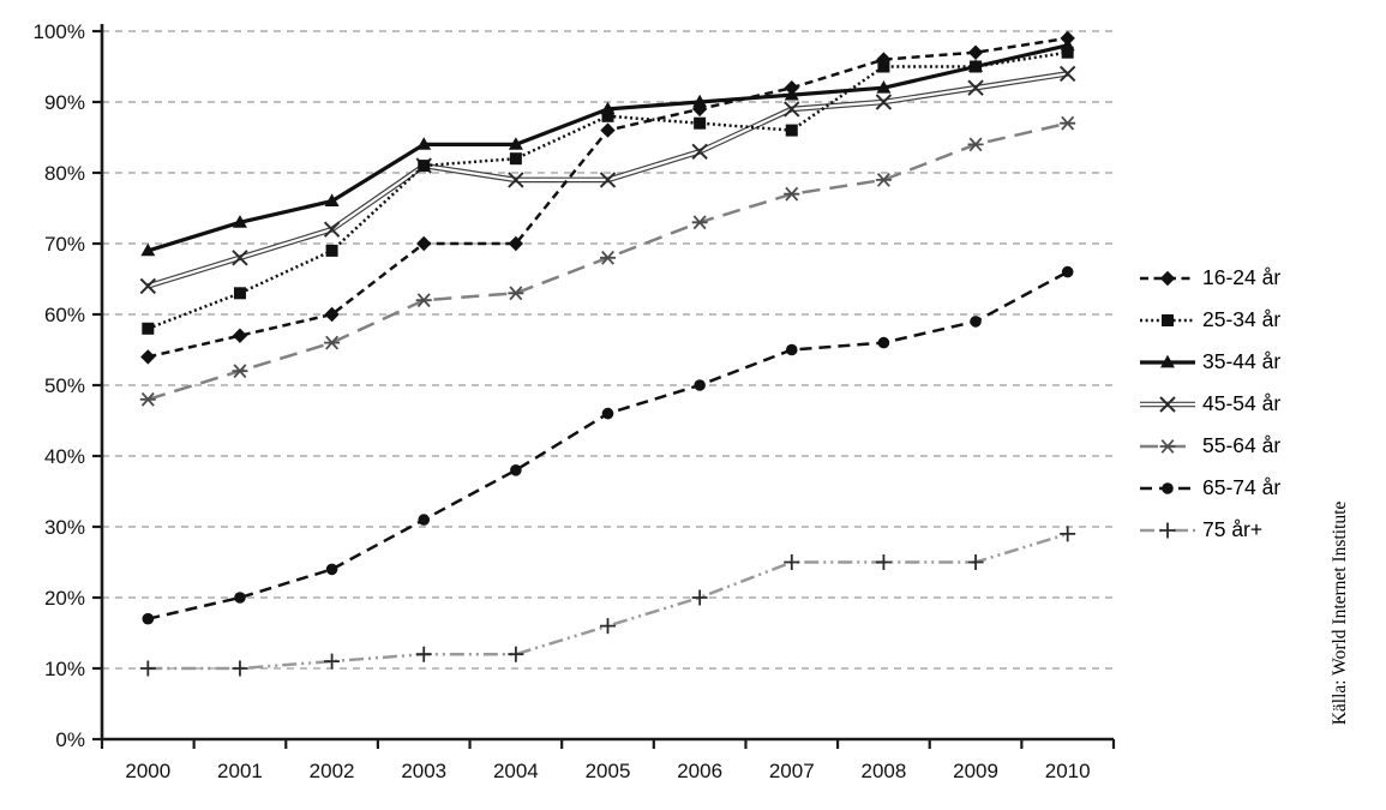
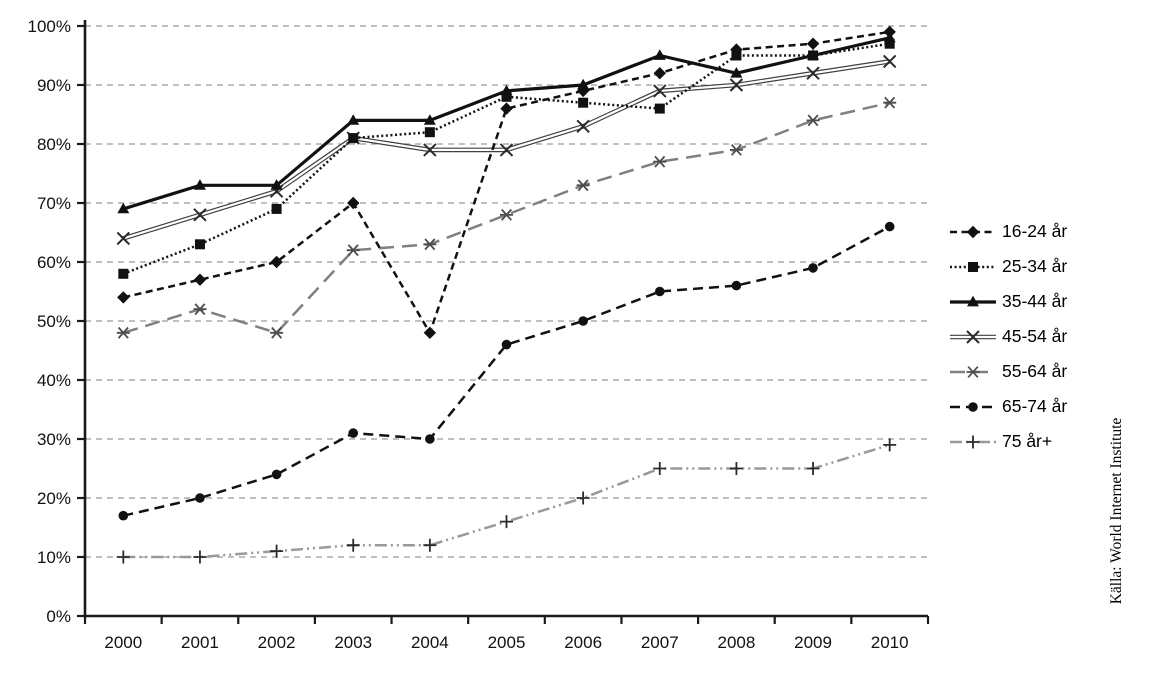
35-44 år/2002: 76% -> 73%
55-64 år/2002: 56% -> 48%
16-24 år/2004: 70% -> 48%
65-74 år/2004: 38% -> 30%
35-44 år/2007: 91% -> 95%
